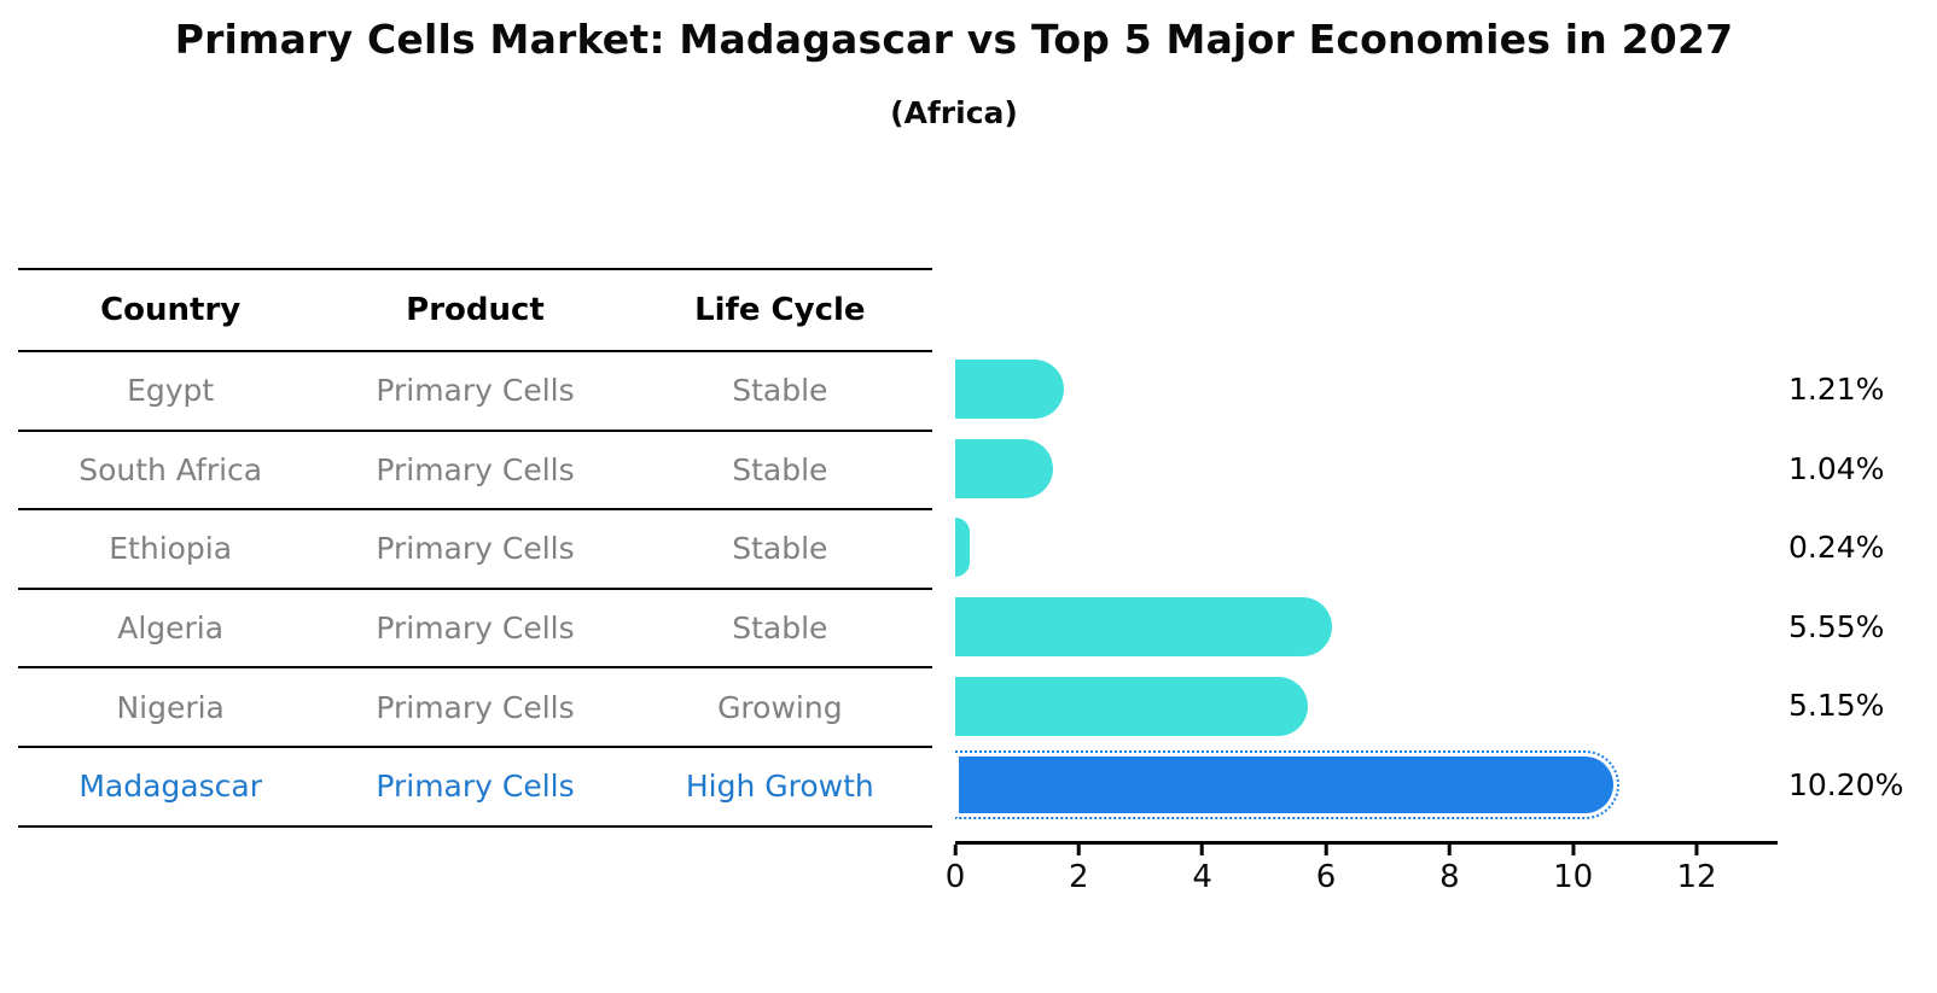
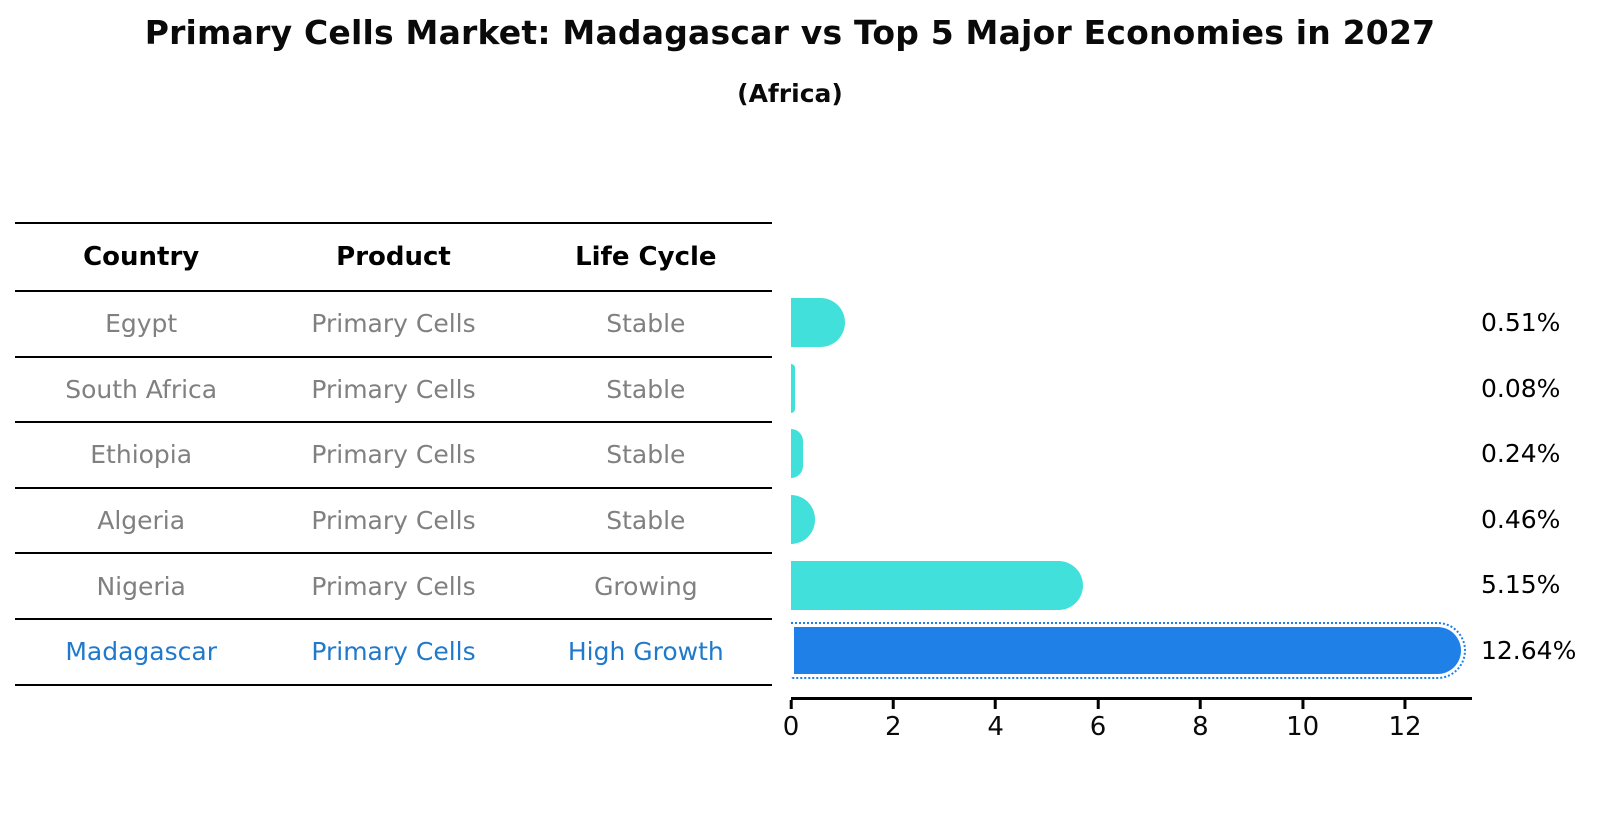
Egypt: 1.21% -> 0.51%
South Africa: 1.04% -> 0.08%
Algeria: 5.55% -> 0.46%
Madagascar: 10.20% -> 12.64%
